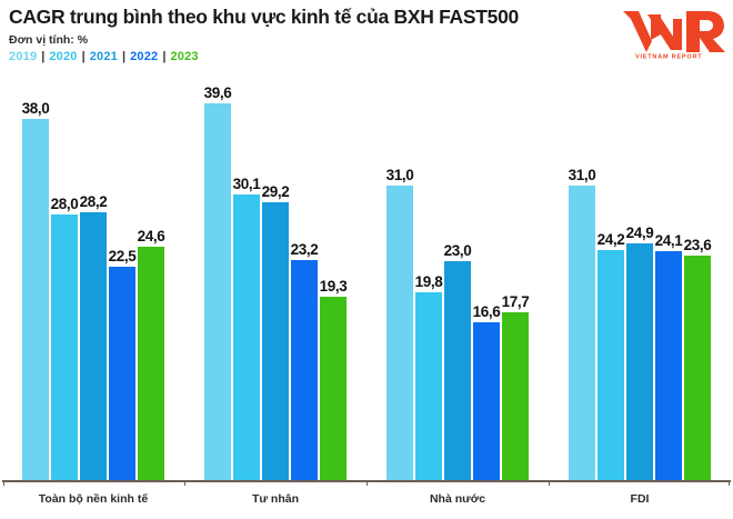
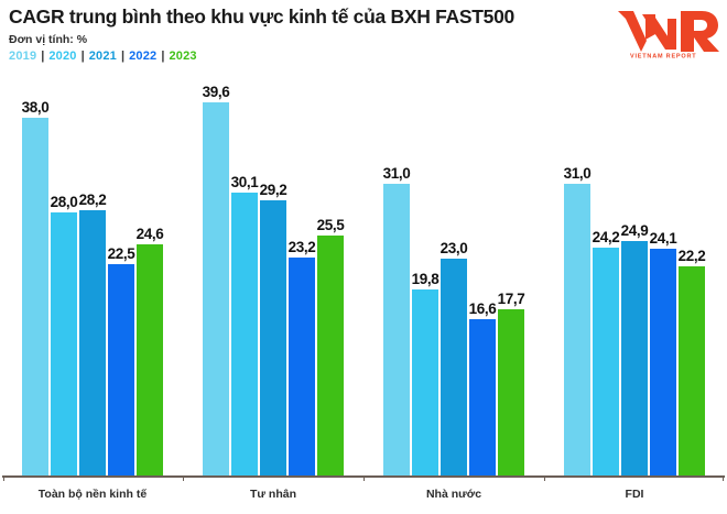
2023/Tư nhân: 19,3 -> 25,5
2023/FDI: 23,6 -> 22,2
